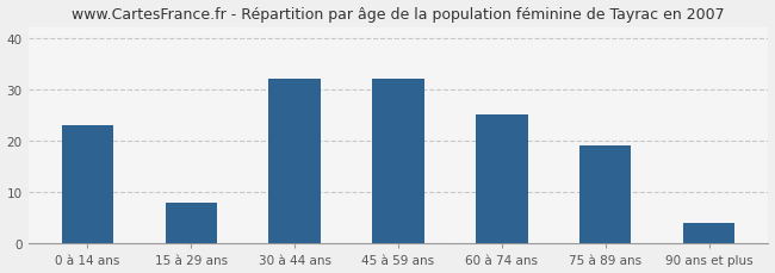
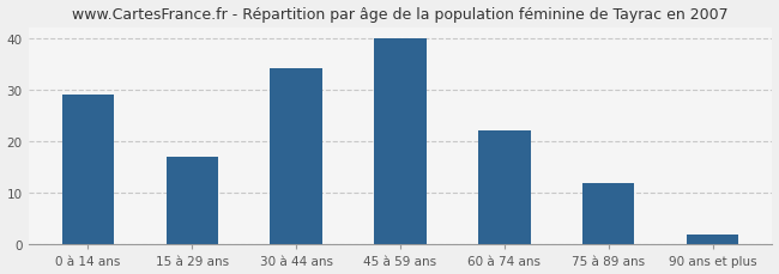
0 à 14 ans: 23 -> 29
15 à 29 ans: 8 -> 17
30 à 44 ans: 32 -> 34
45 à 59 ans: 32 -> 40
60 à 74 ans: 25 -> 22
75 à 89 ans: 19 -> 12
90 ans et plus: 4 -> 2
